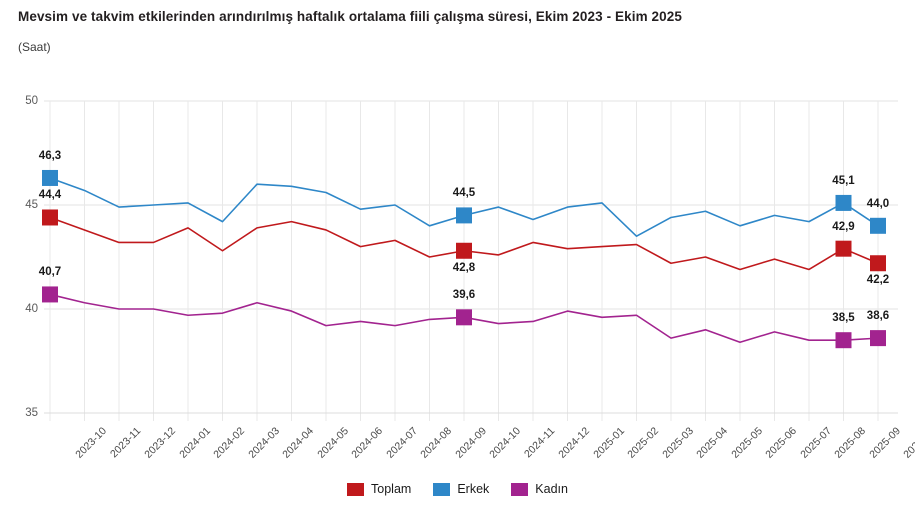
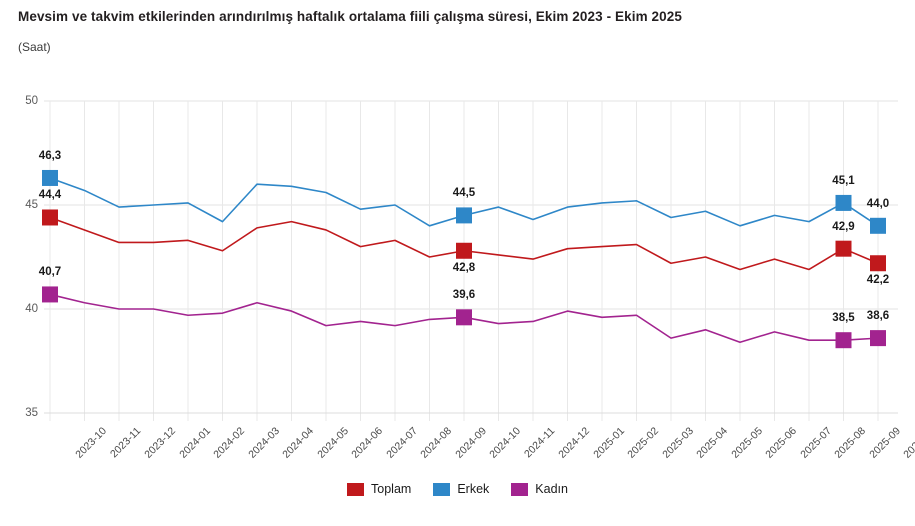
Toplam/2024-02: 43.9 -> 43.3
Toplam/2024-12: 43.2 -> 42.4
Erkek/2025-03: 43.5 -> 45.2
